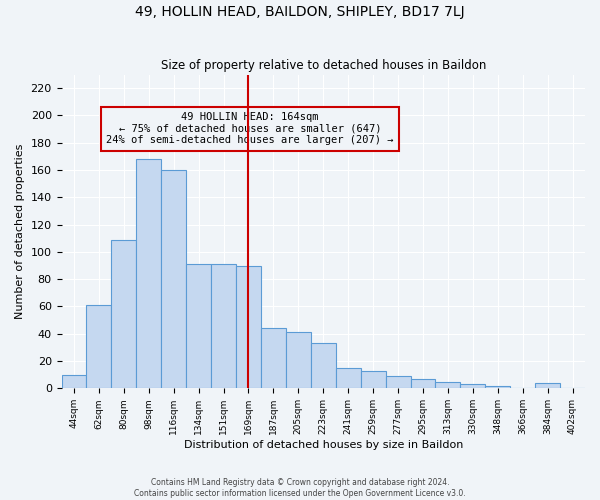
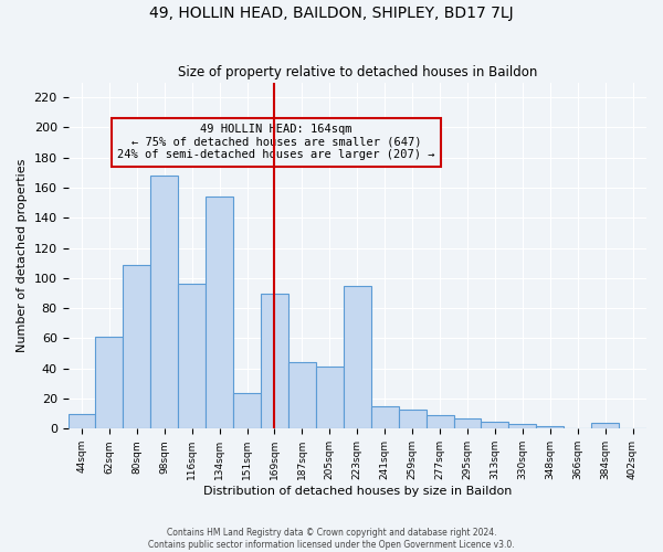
116sqm: 160 -> 96
134sqm: 91 -> 154
151sqm: 91 -> 24
223sqm: 33 -> 95
